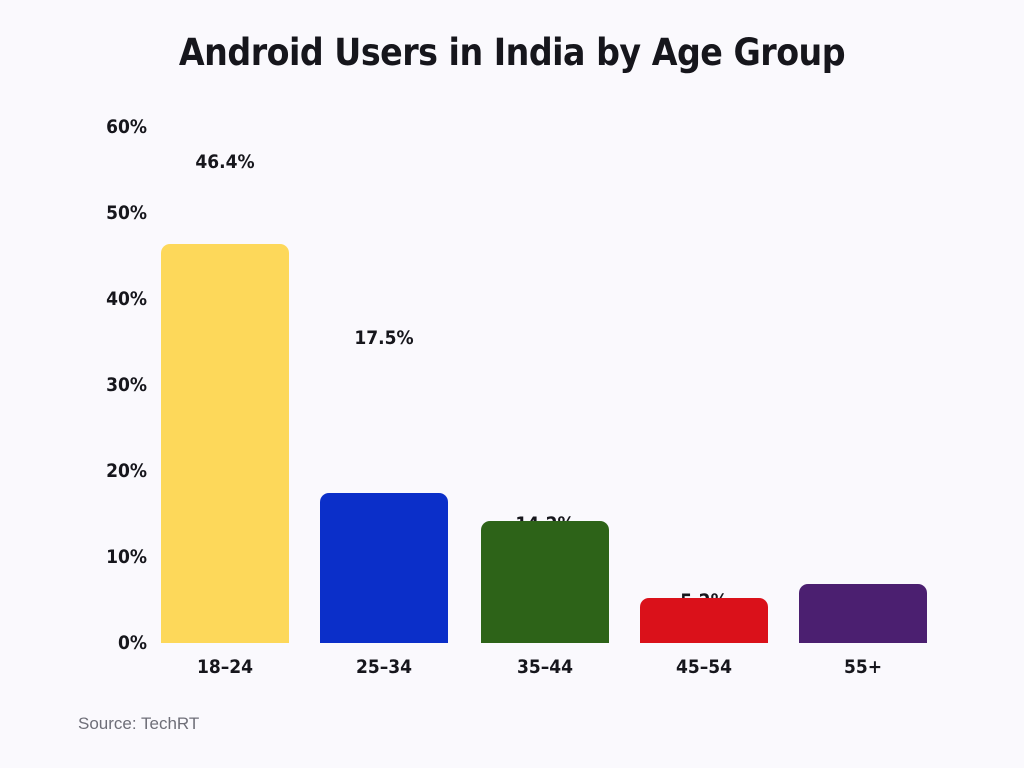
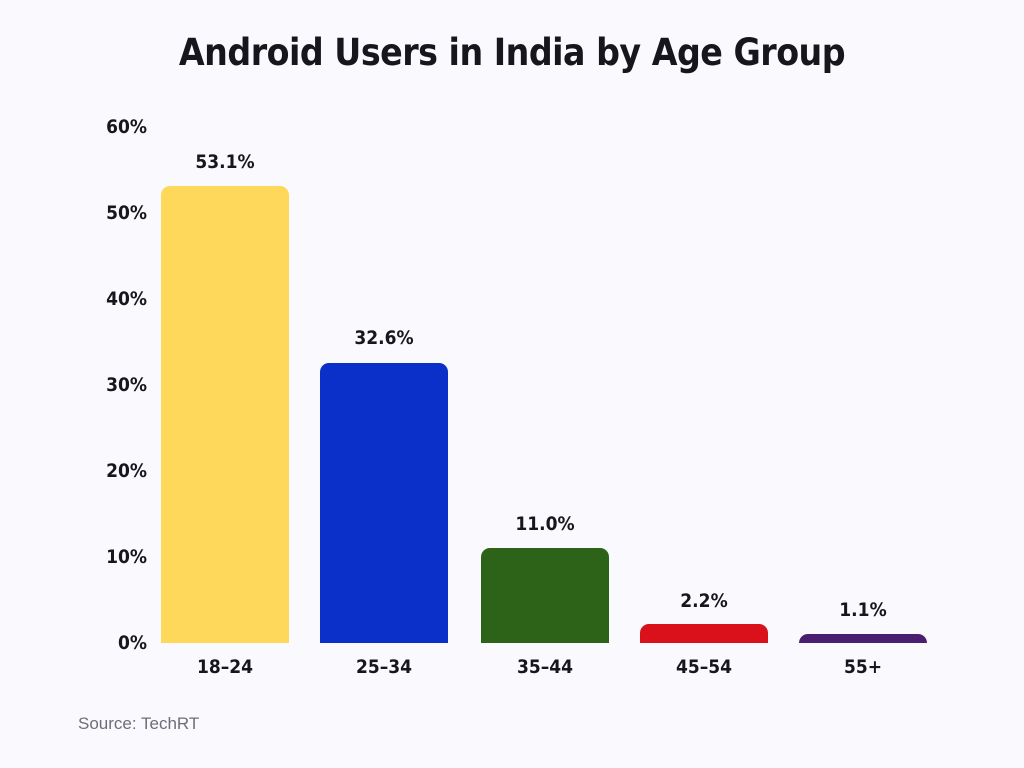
18–24: 46.4% -> 53.1%
25–34: 17.5% -> 32.6%
35–44: 14.2% -> 11.0%
45–54: 5.2% -> 2.2%
55+: 6.9% -> 1.1%
